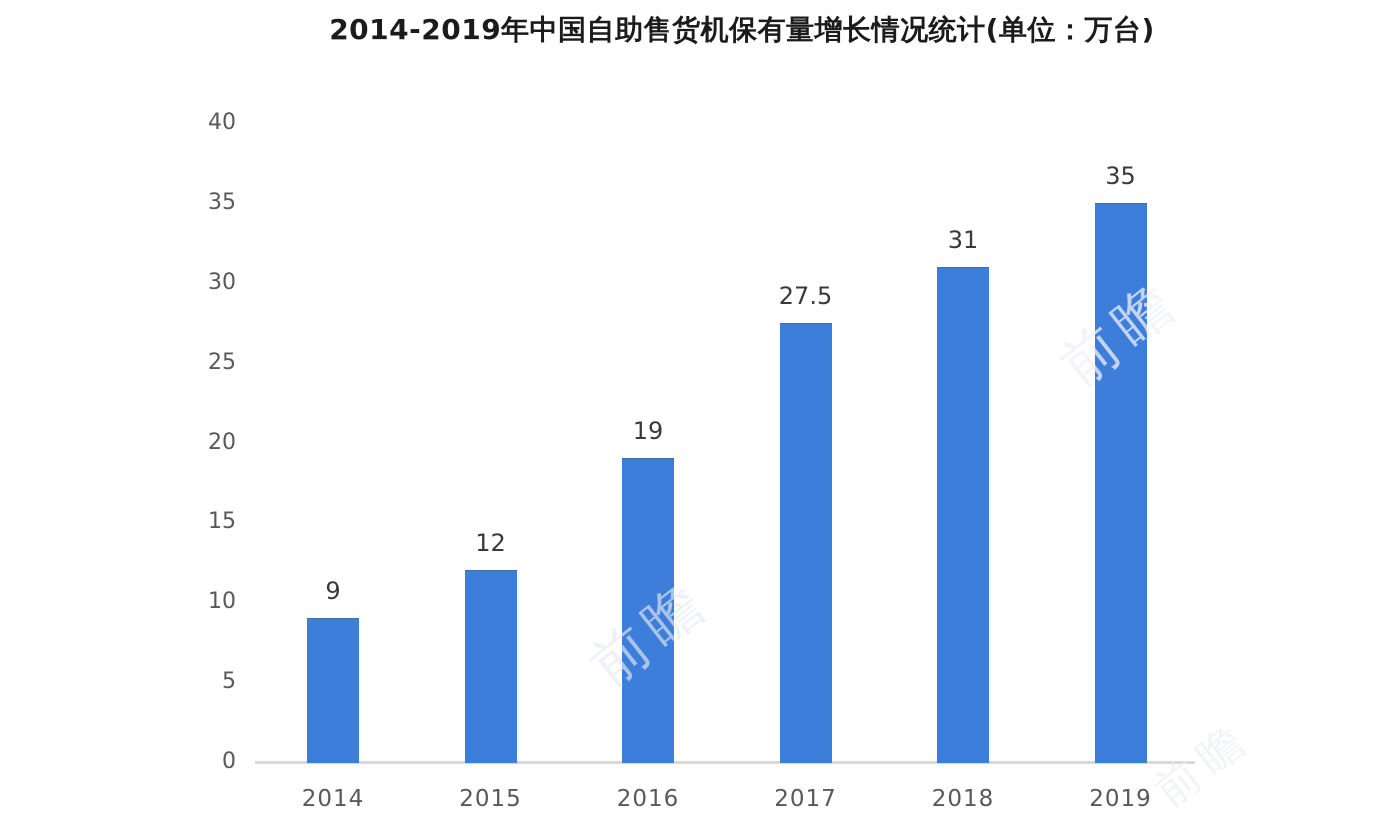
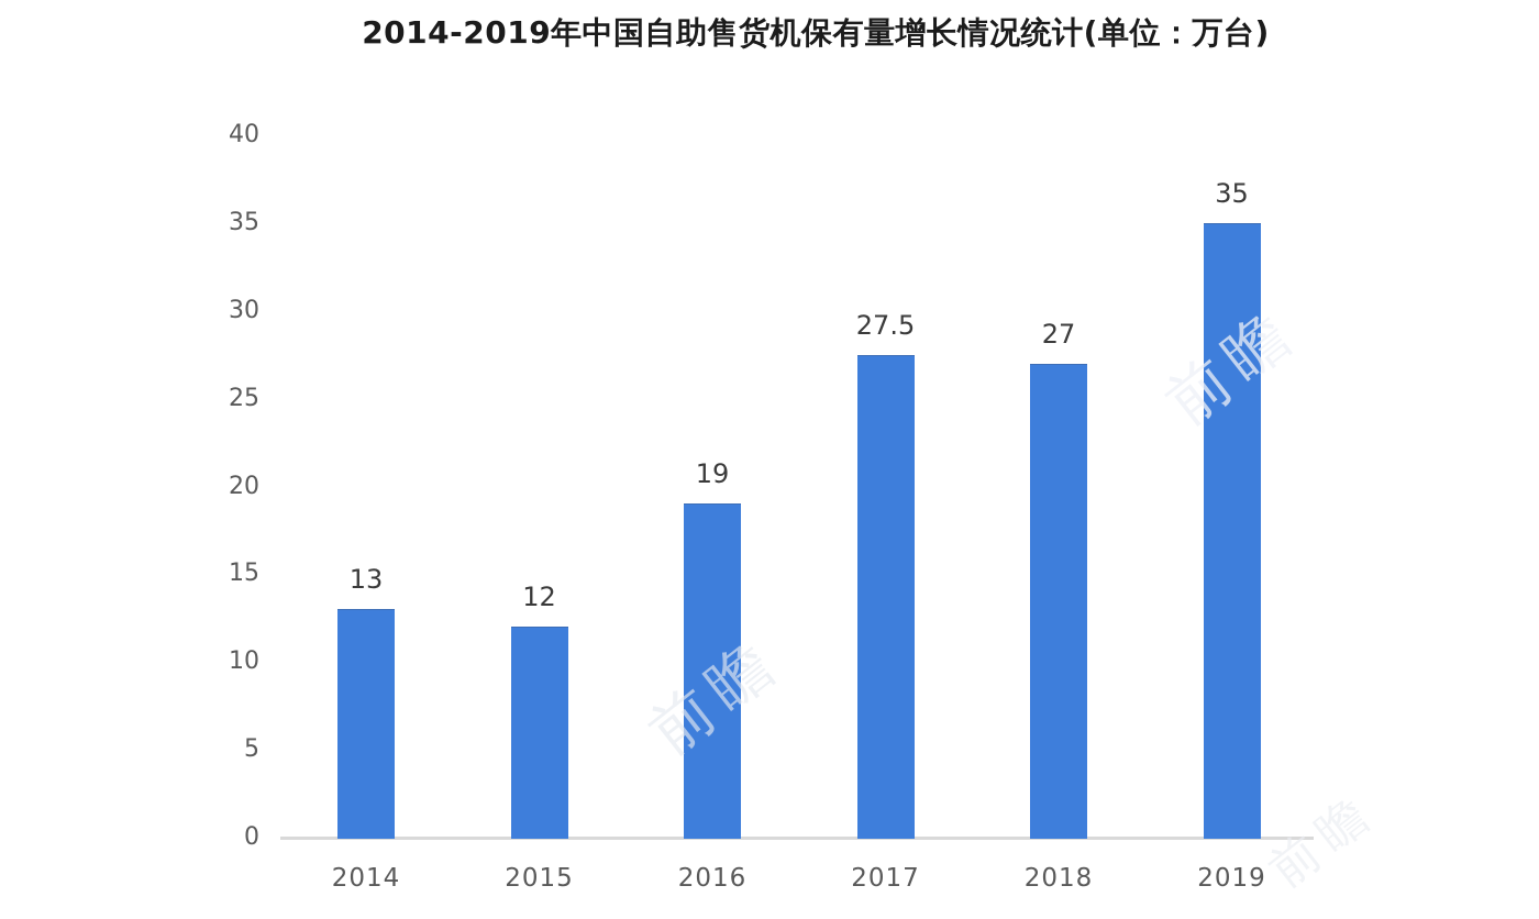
2014: 9 -> 13
2018: 31 -> 27
